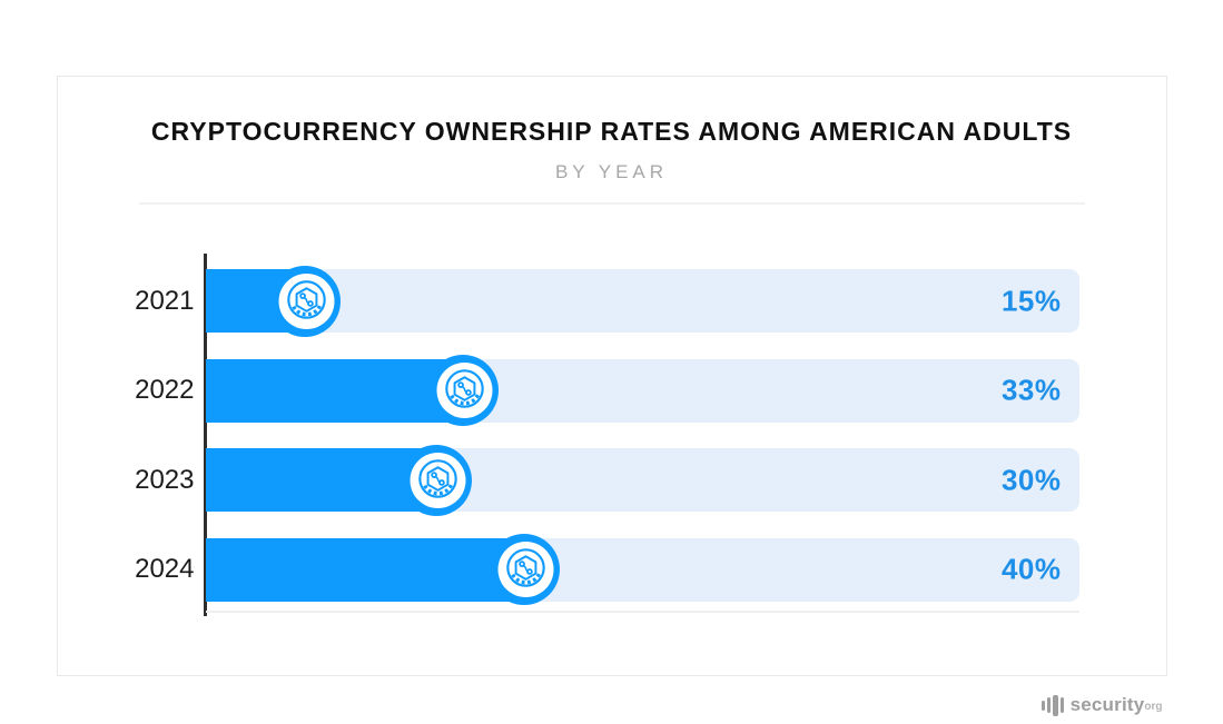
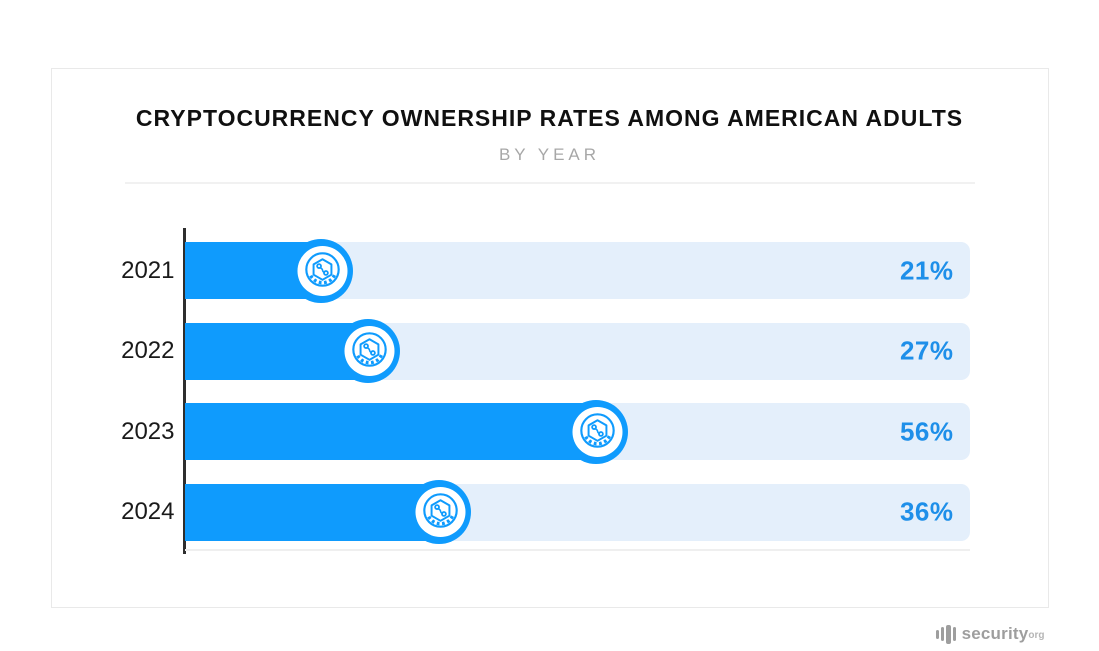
2021: 15% -> 21%
2022: 33% -> 27%
2023: 30% -> 56%
2024: 40% -> 36%
